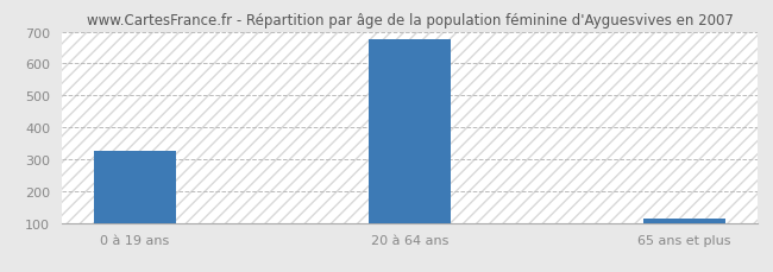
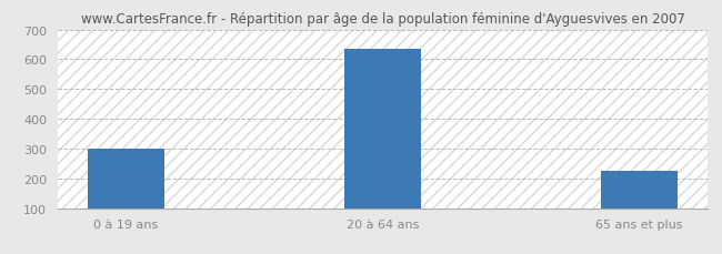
0 à 19 ans: 325 -> 300
20 à 64 ans: 675 -> 635
65 ans et plus: 113 -> 225
